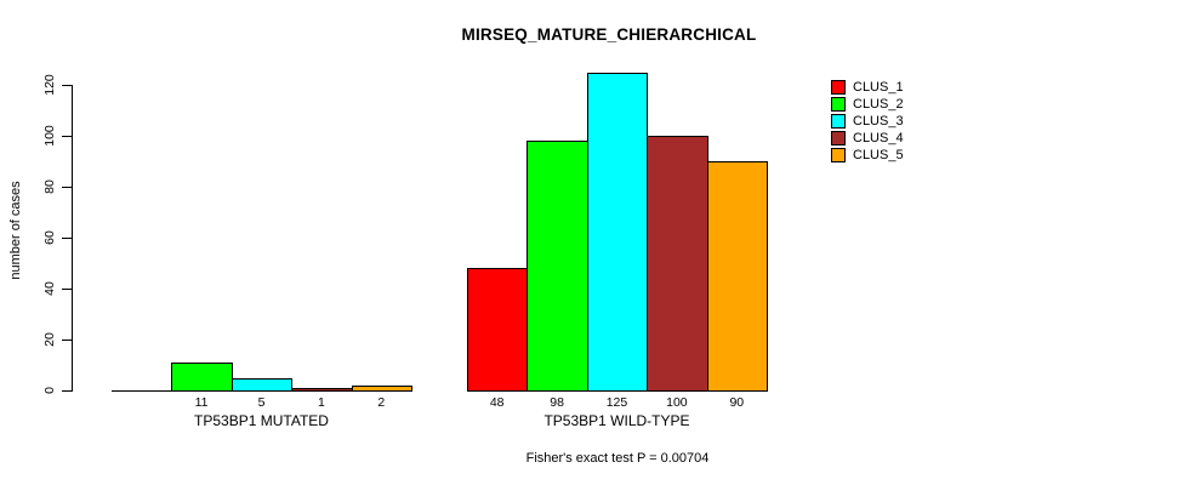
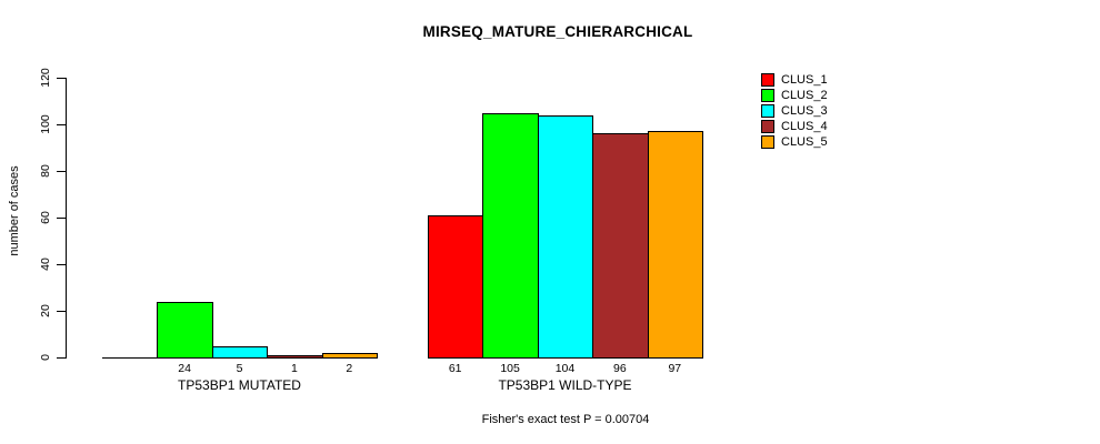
CLUS_2/TP53BP1 MUTATED: 11 -> 24
CLUS_1/TP53BP1 WILD-TYPE: 48 -> 61
CLUS_2/TP53BP1 WILD-TYPE: 98 -> 105
CLUS_3/TP53BP1 WILD-TYPE: 125 -> 104
CLUS_4/TP53BP1 WILD-TYPE: 100 -> 96
CLUS_5/TP53BP1 WILD-TYPE: 90 -> 97
